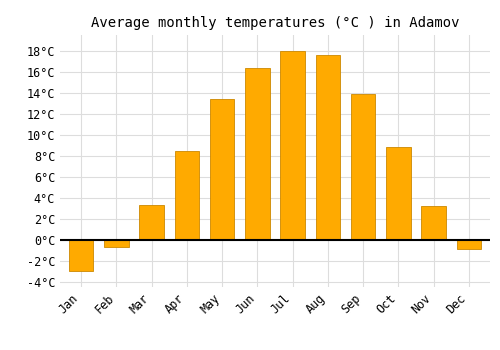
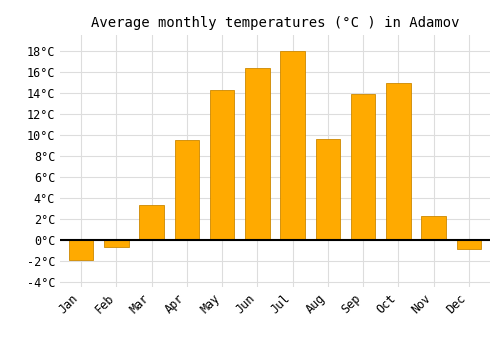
Jan: -3.0°C -> -1.9°C
Apr: 8.5°C -> 9.5°C
May: 13.4°C -> 14.3°C
Aug: 17.6°C -> 9.6°C
Oct: 8.8°C -> 14.9°C
Nov: 3.2°C -> 2.3°C
